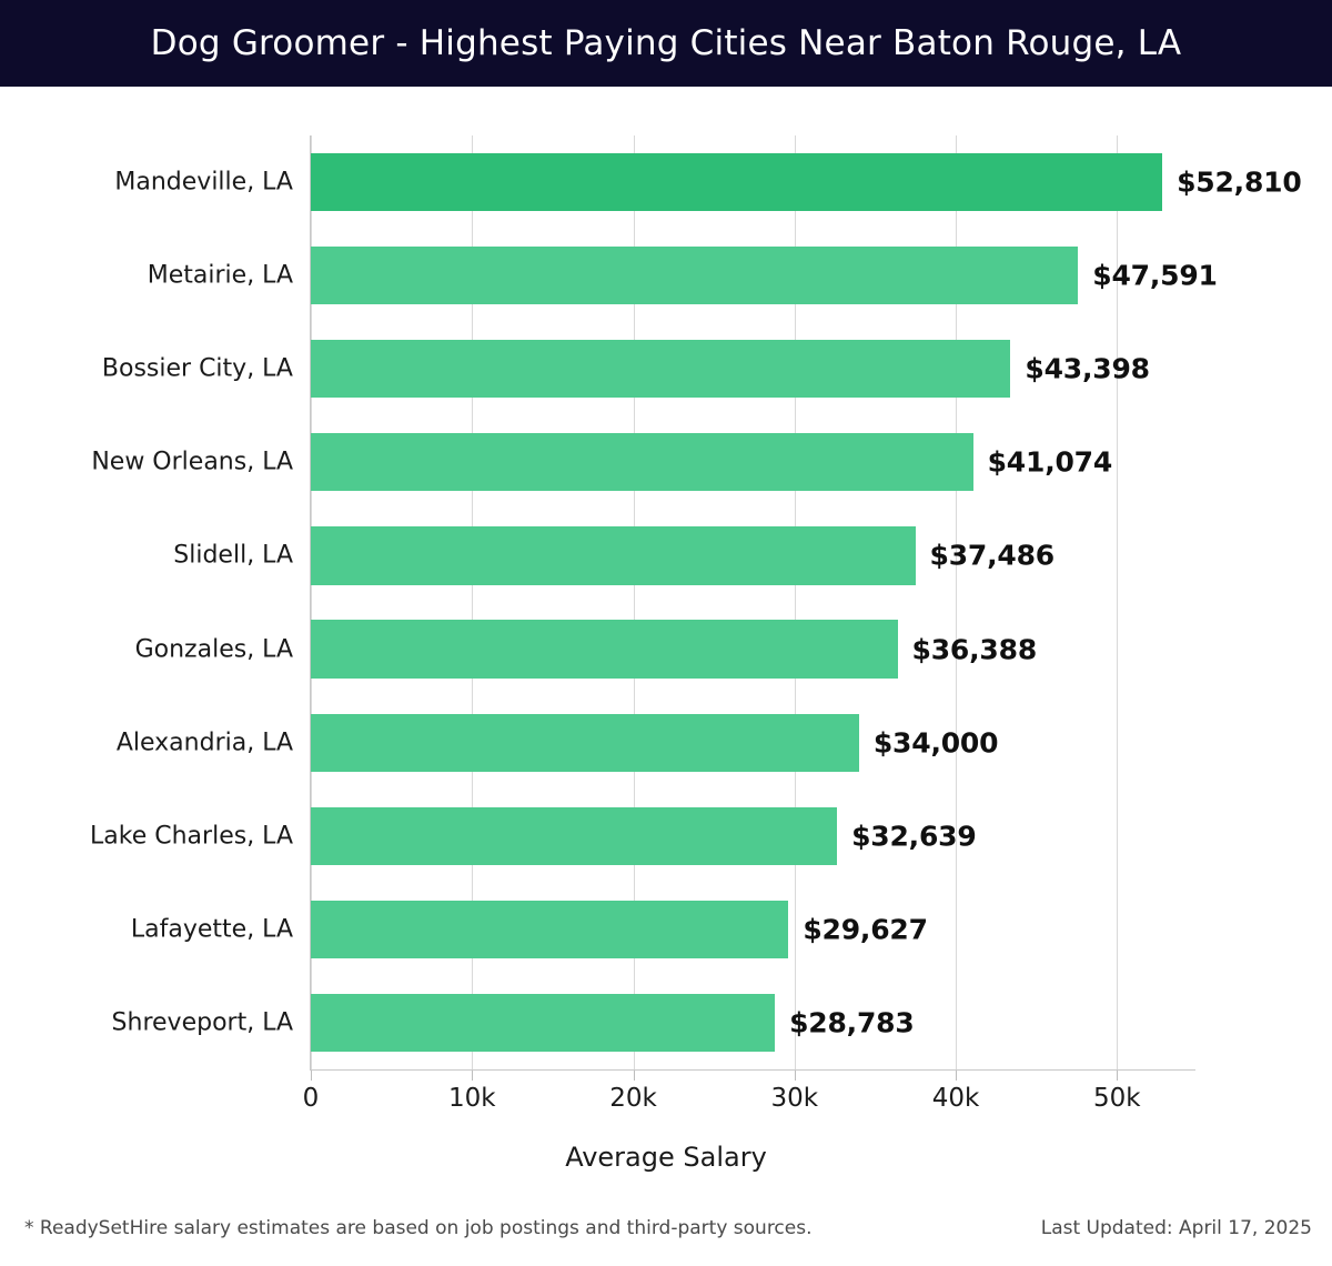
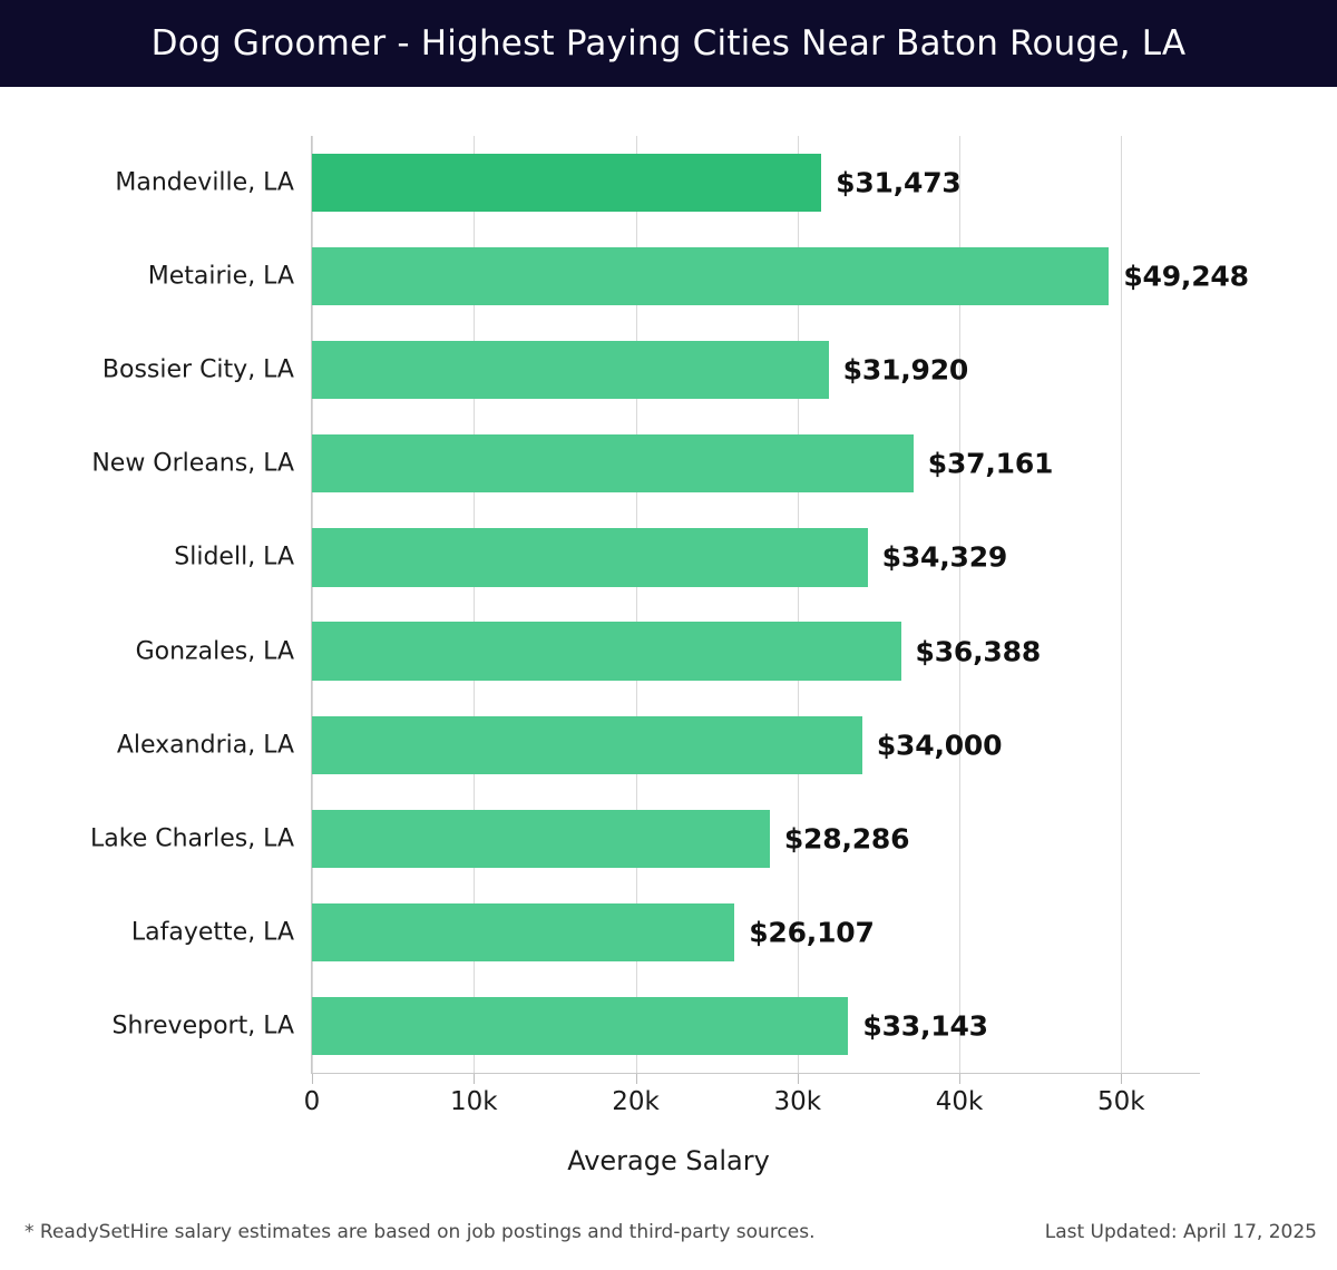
Mandeville, LA: $52,810 -> $31,473
Metairie, LA: $47,591 -> $49,248
Bossier City, LA: $43,398 -> $31,920
New Orleans, LA: $41,074 -> $37,161
Slidell, LA: $37,486 -> $34,329
Lake Charles, LA: $32,639 -> $28,286
Lafayette, LA: $29,627 -> $26,107
Shreveport, LA: $28,783 -> $33,143
